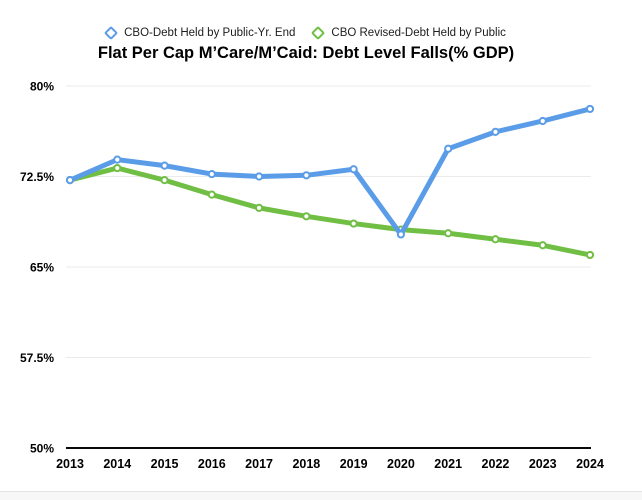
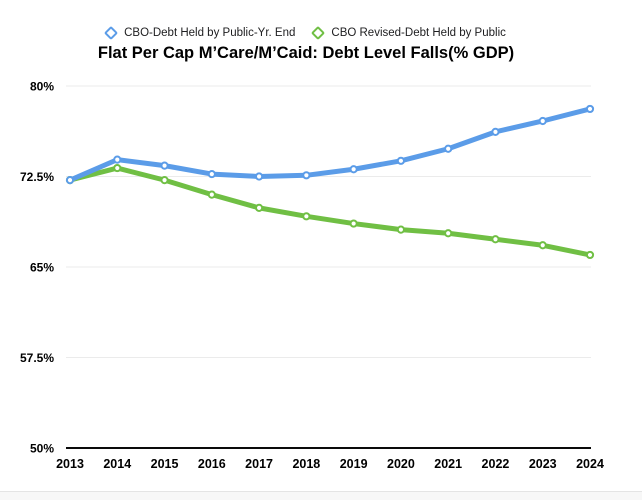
CBO-Debt Held by Public-Yr. End/2020: 67.7% -> 73.8%
